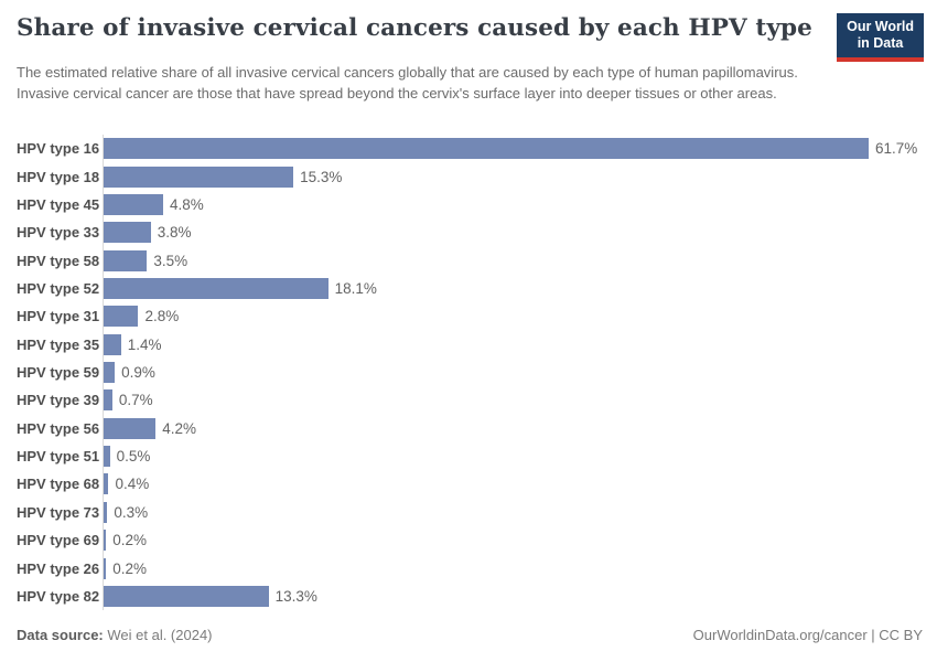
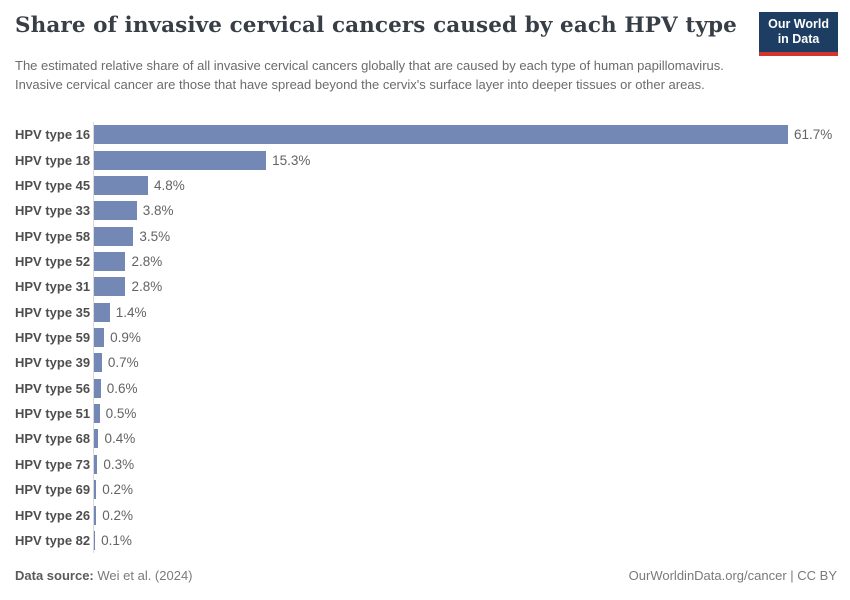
HPV type 52: 18.1% -> 2.8%
HPV type 56: 4.2% -> 0.6%
HPV type 82: 13.3% -> 0.1%
